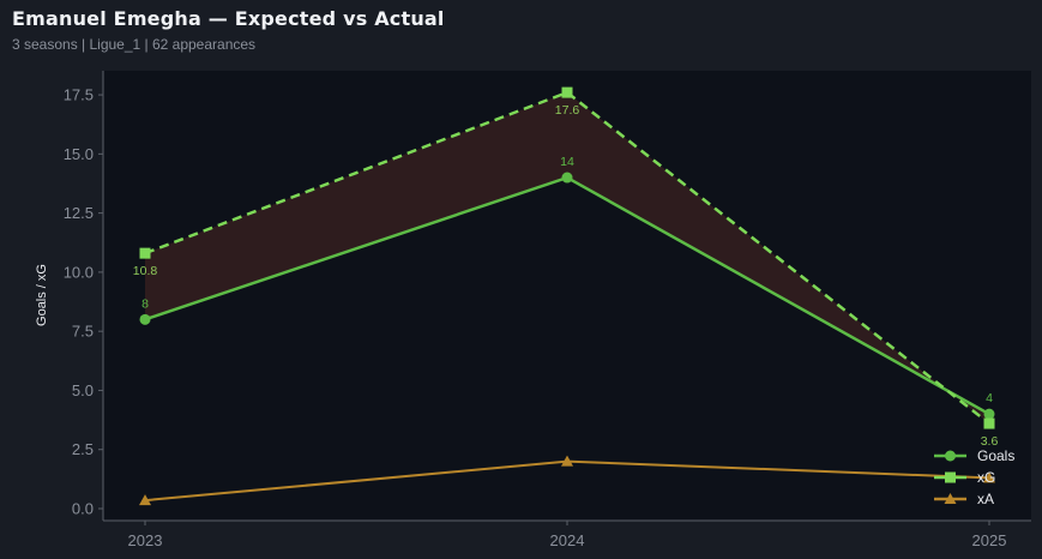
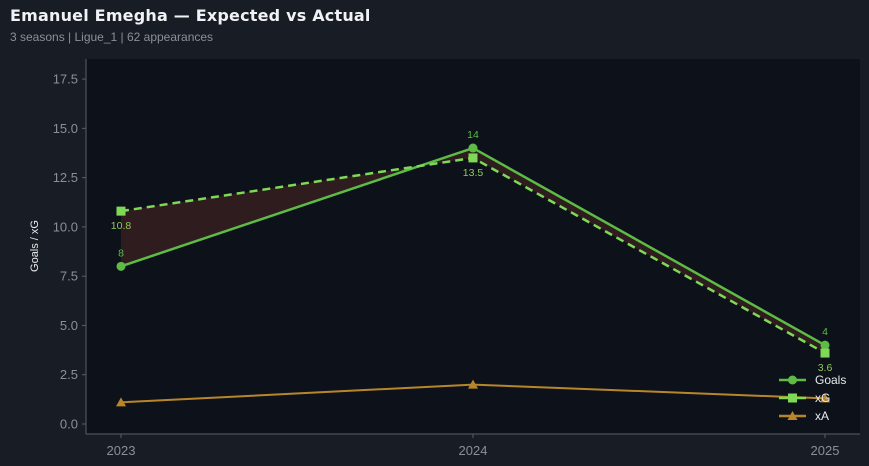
xA/2023: 0.3 -> 1.1
xG/2024: 17.6 -> 13.5
